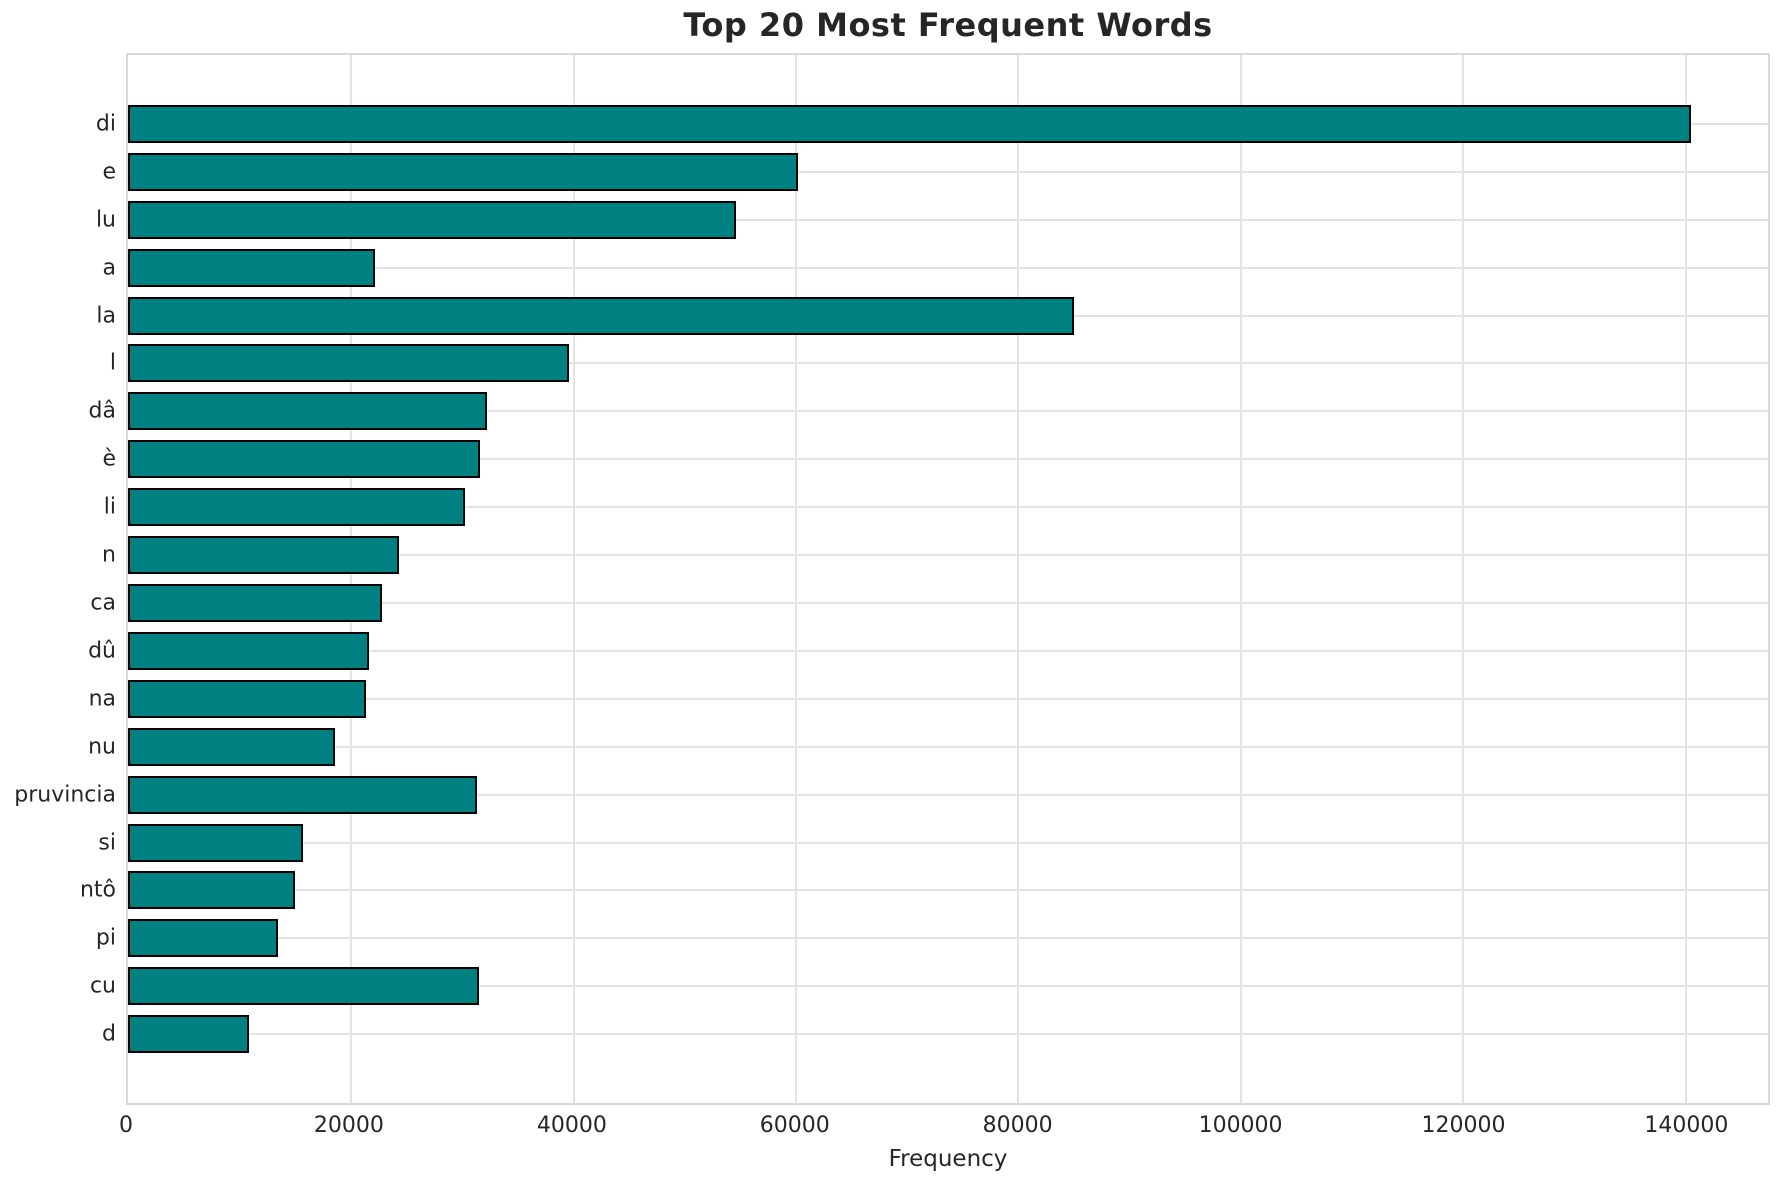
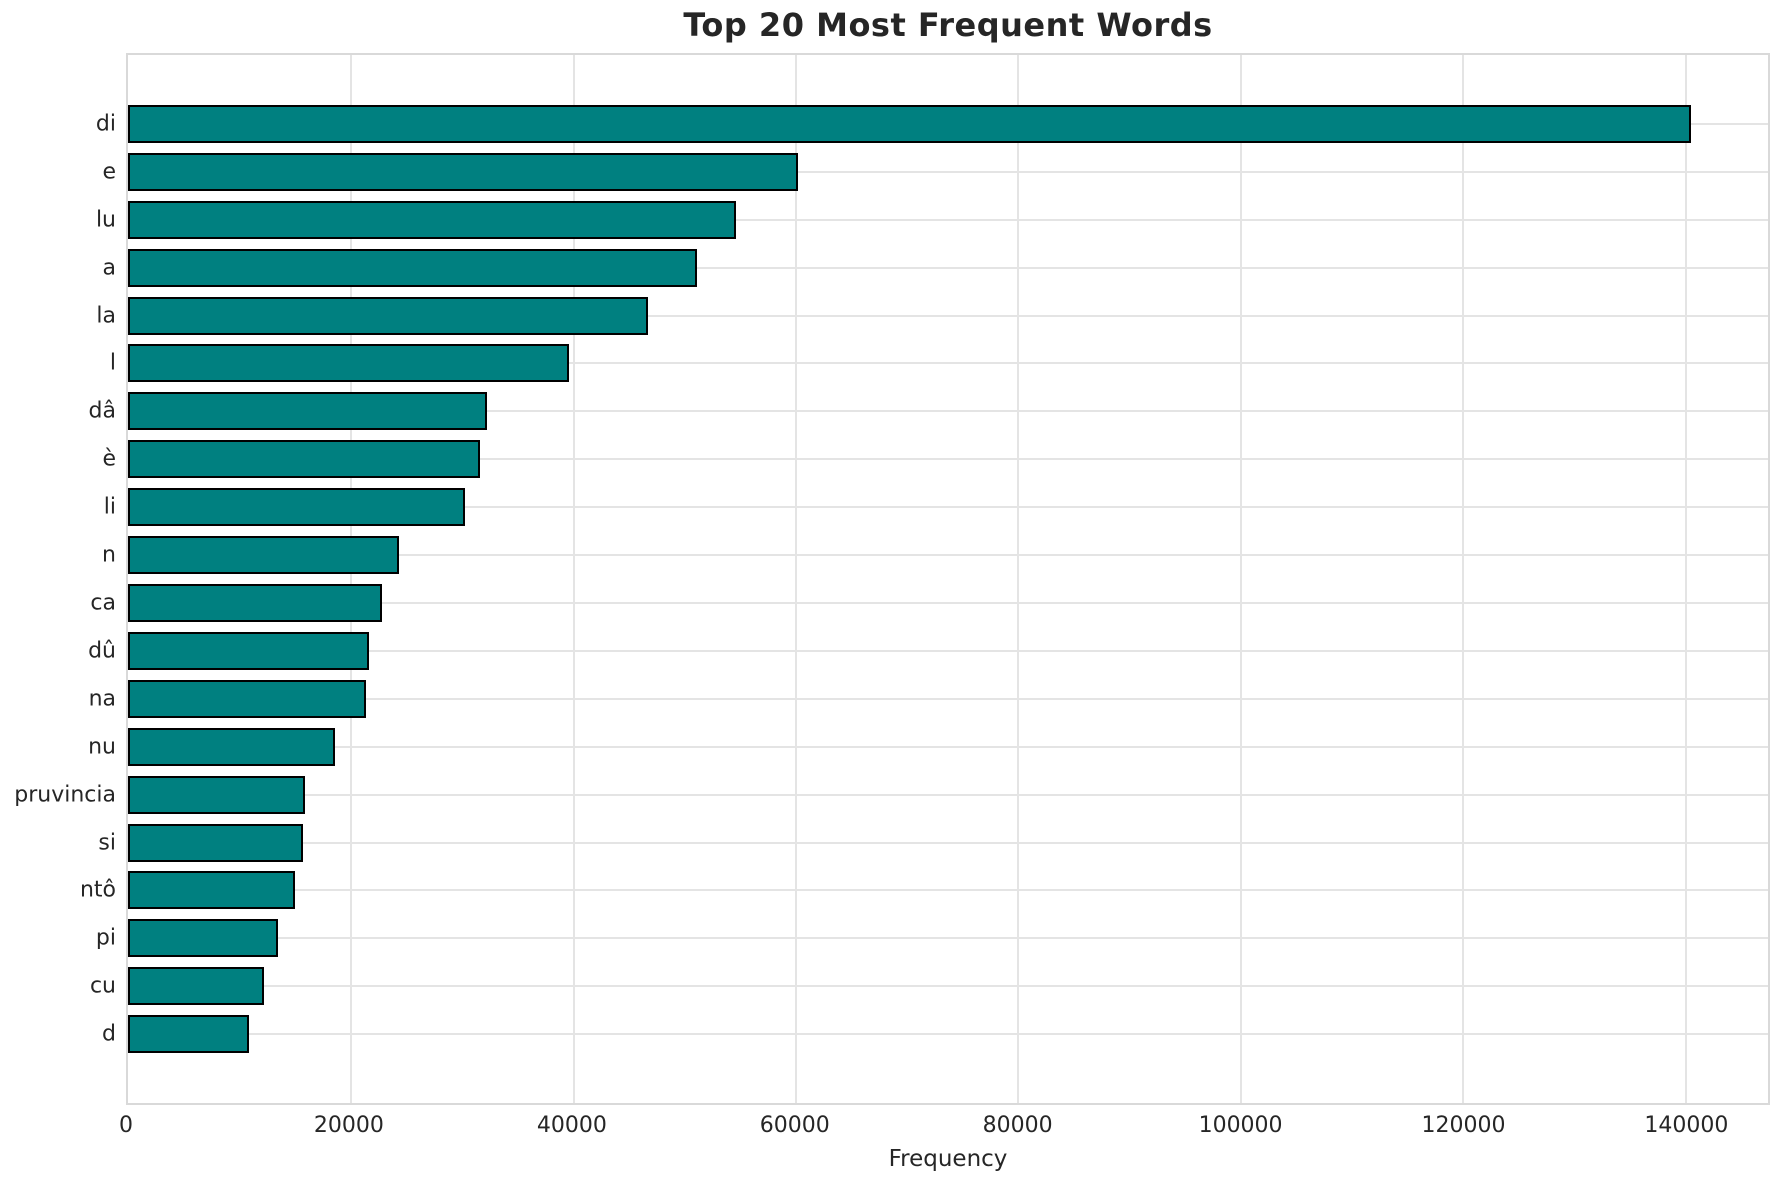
a: 22200 -> 51200
la: 85100 -> 46800
pruvincia: 31400 -> 15900
cu: 31600 -> 12200
